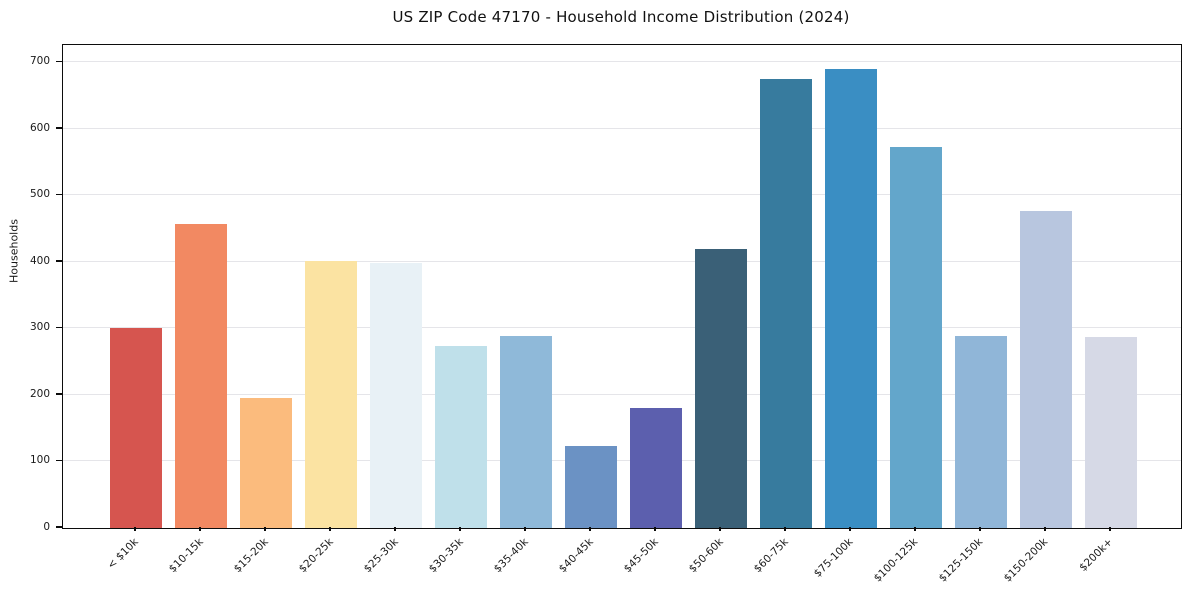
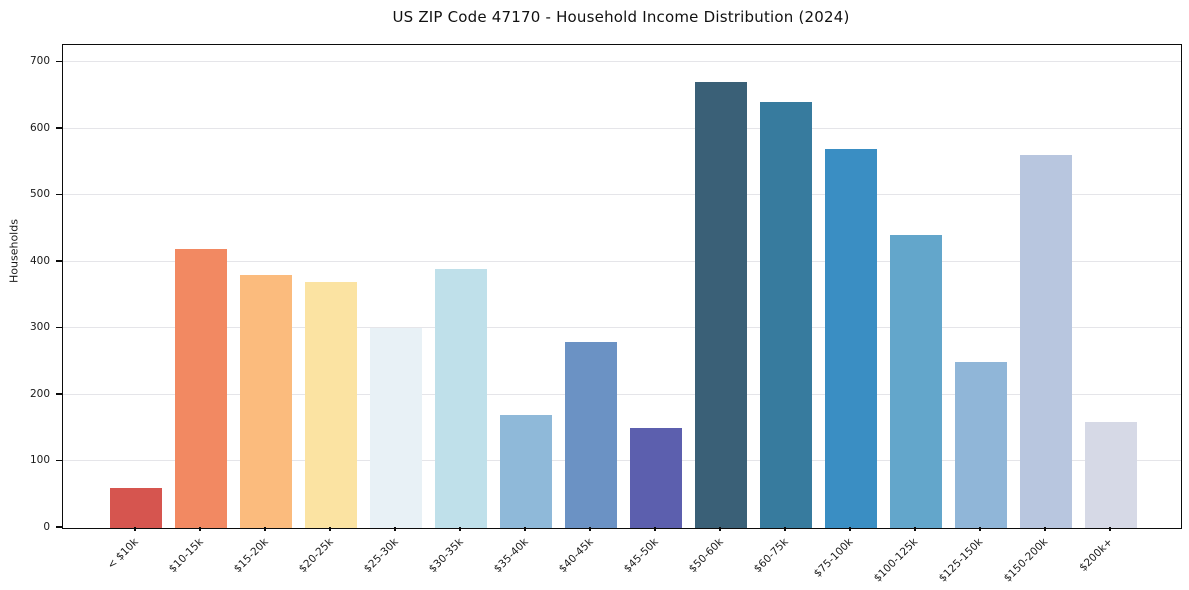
< $10k: 300 -> 60
$10-15k: 460 -> 420
$15-20k: 200 -> 380
$20-25k: 400 -> 370
$25-30k: 400 -> 300
$30-35k: 270 -> 390
$35-40k: 290 -> 170
$40-45k: 120 -> 280
$45-50k: 180 -> 150
$50-60k: 420 -> 670
$60-75k: 680 -> 640
$75-100k: 690 -> 570
$100-125k: 570 -> 440
$125-150k: 290 -> 250
$150-200k: 480 -> 560
$200k+: 290 -> 160
